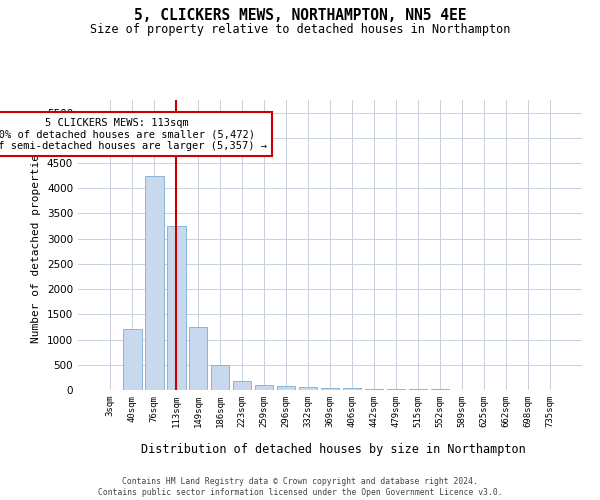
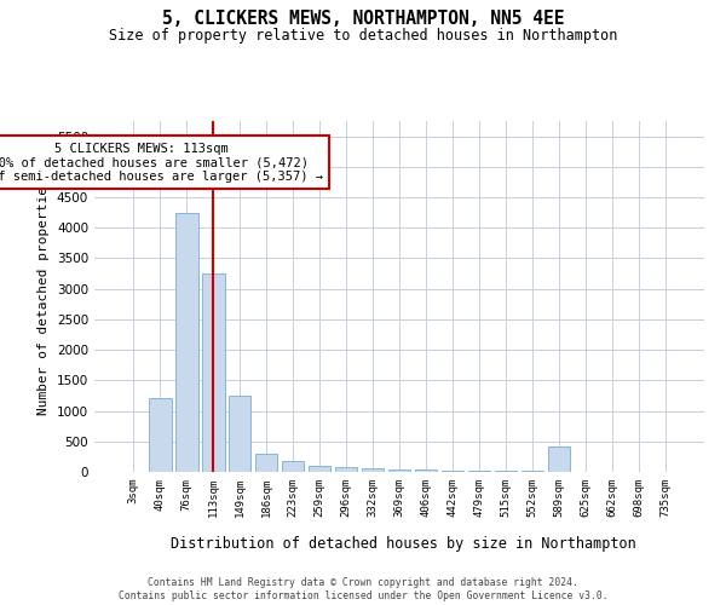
186sqm: 500 -> 300
589sqm: 10 -> 420
